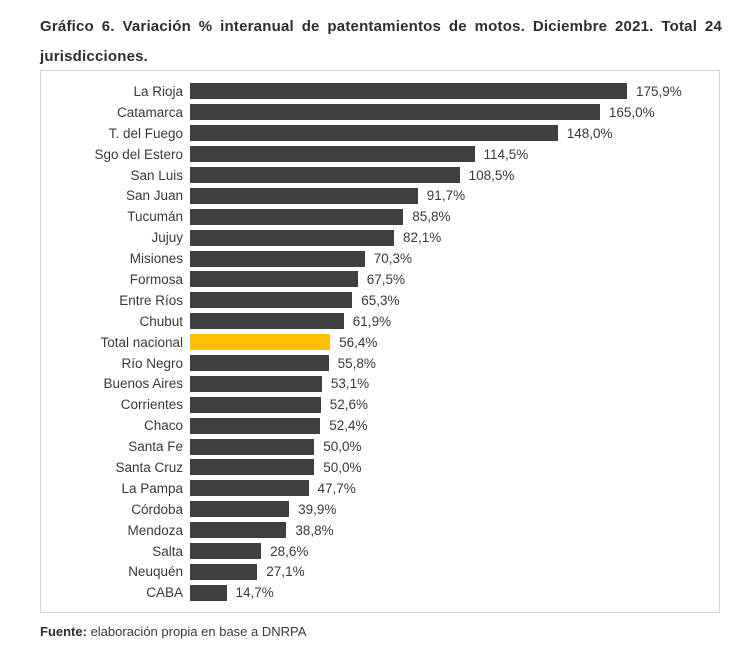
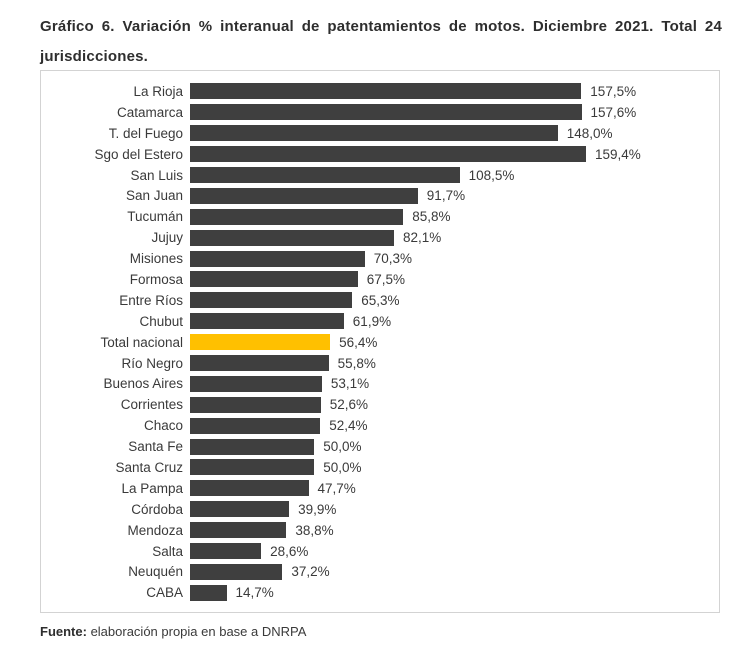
La Rioja: 175,9% -> 157,5%
Catamarca: 165,0% -> 157,6%
Sgo del Estero: 114,5% -> 159,4%
Neuquén: 27,1% -> 37,2%
